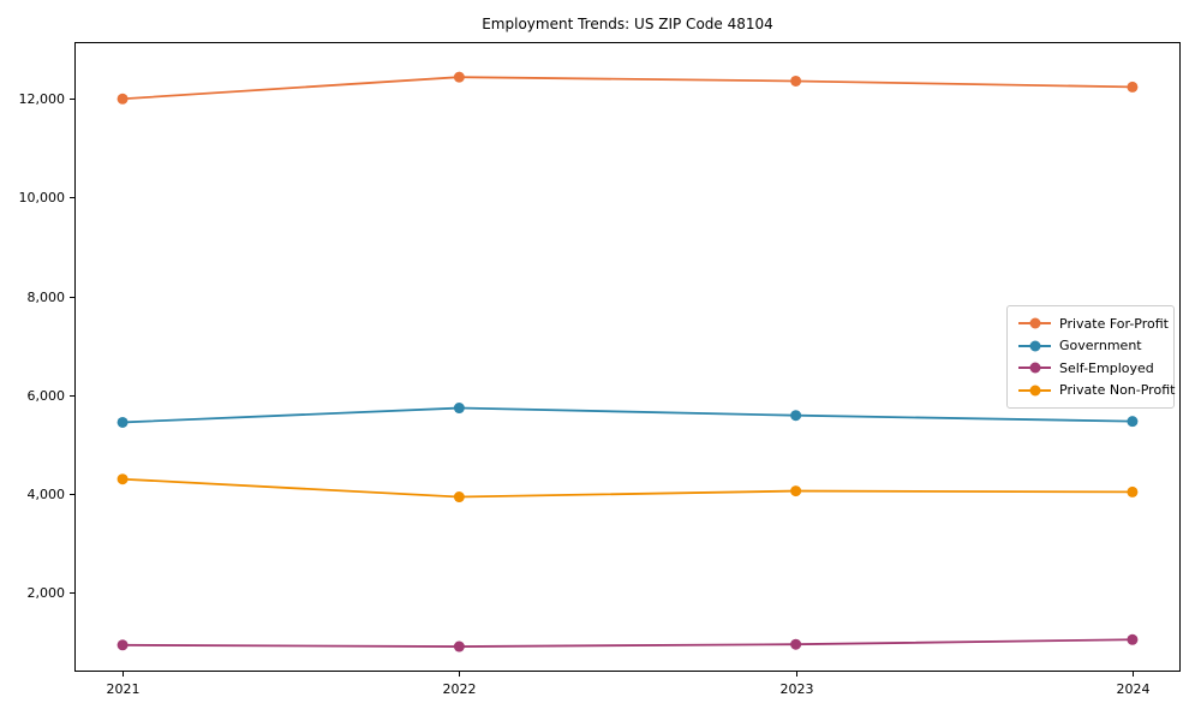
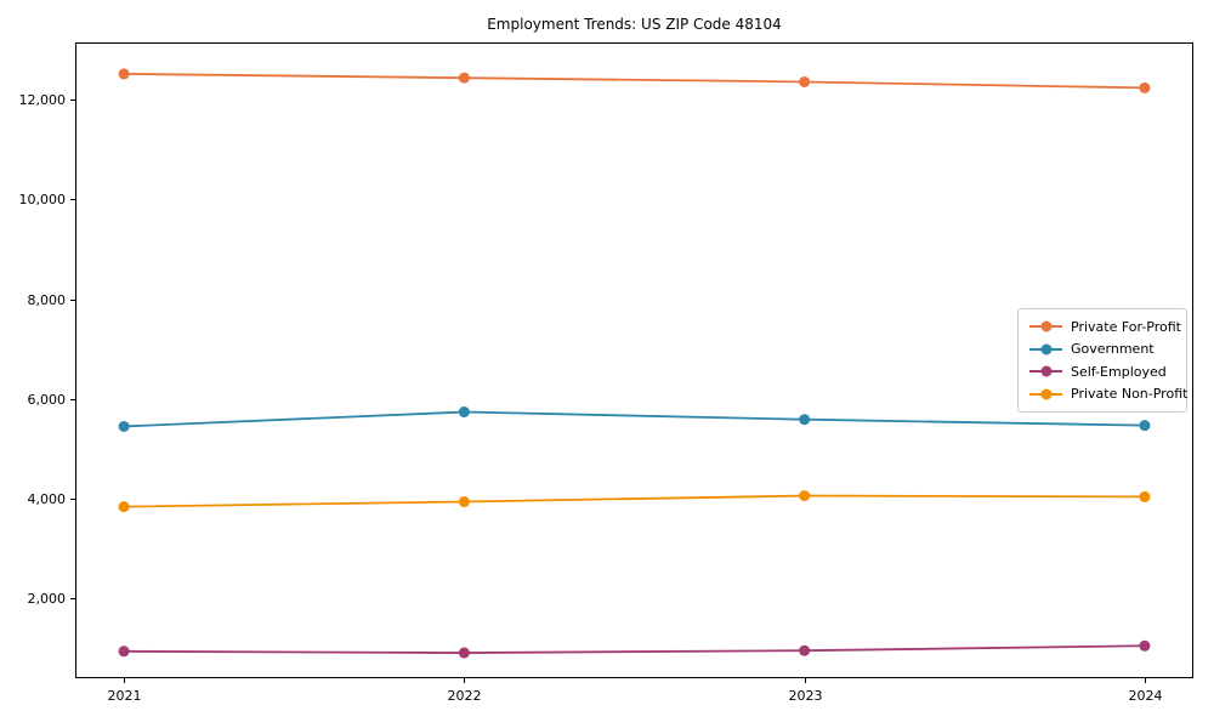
Private For-Profit/2021: 12000 -> 12500
Private Non-Profit/2021: 4300 -> 3800
